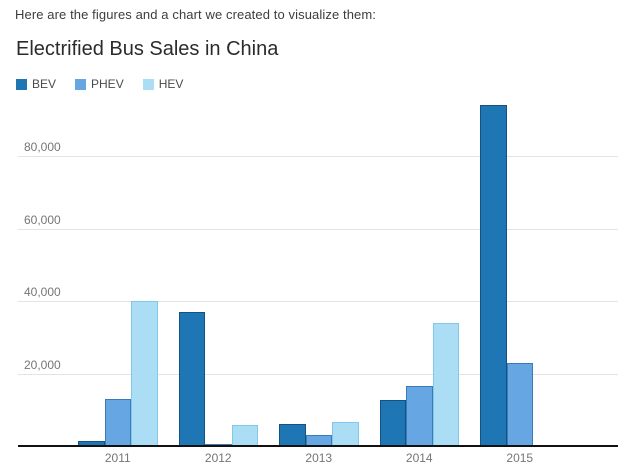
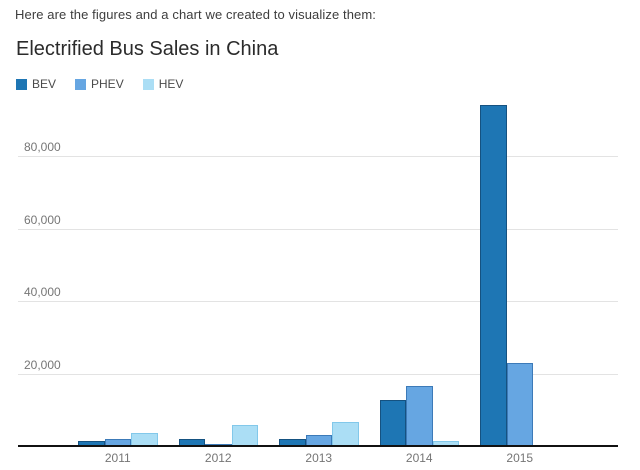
PHEV/2011: 13000 -> 2000
HEV/2011: 40000 -> 4000
BEV/2012: 37000 -> 2000
BEV/2013: 6000 -> 2000
HEV/2014: 34000 -> 1000
